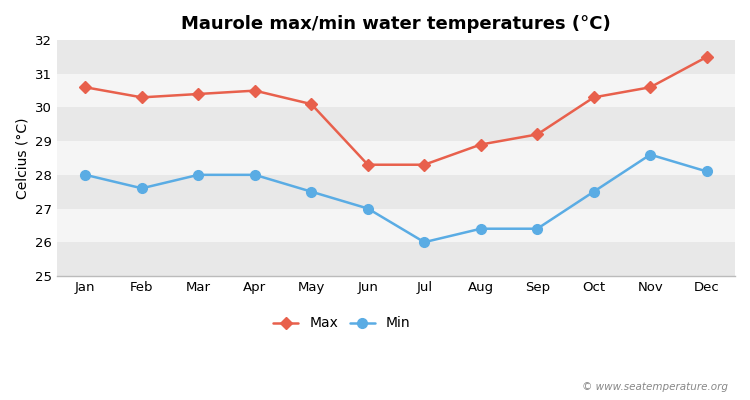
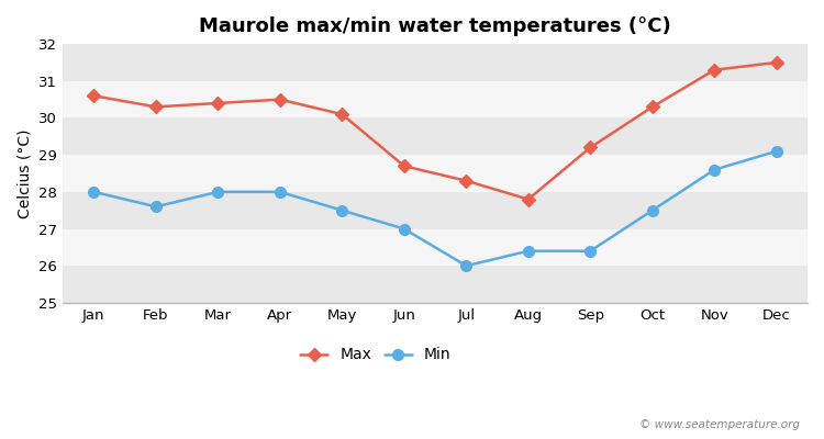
Max/Jun: 28.3 -> 28.7
Max/Aug: 28.9 -> 27.8
Max/Nov: 30.6 -> 31.3
Min/Dec: 28.1 -> 29.1
